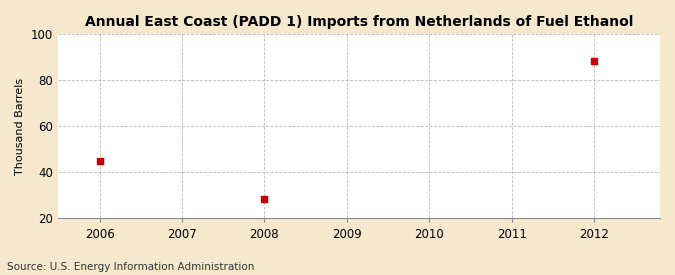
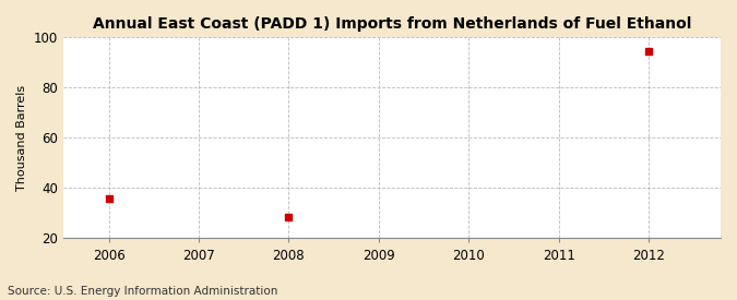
2006: 45.0 -> 35.5
2012: 88.5 -> 94.5
